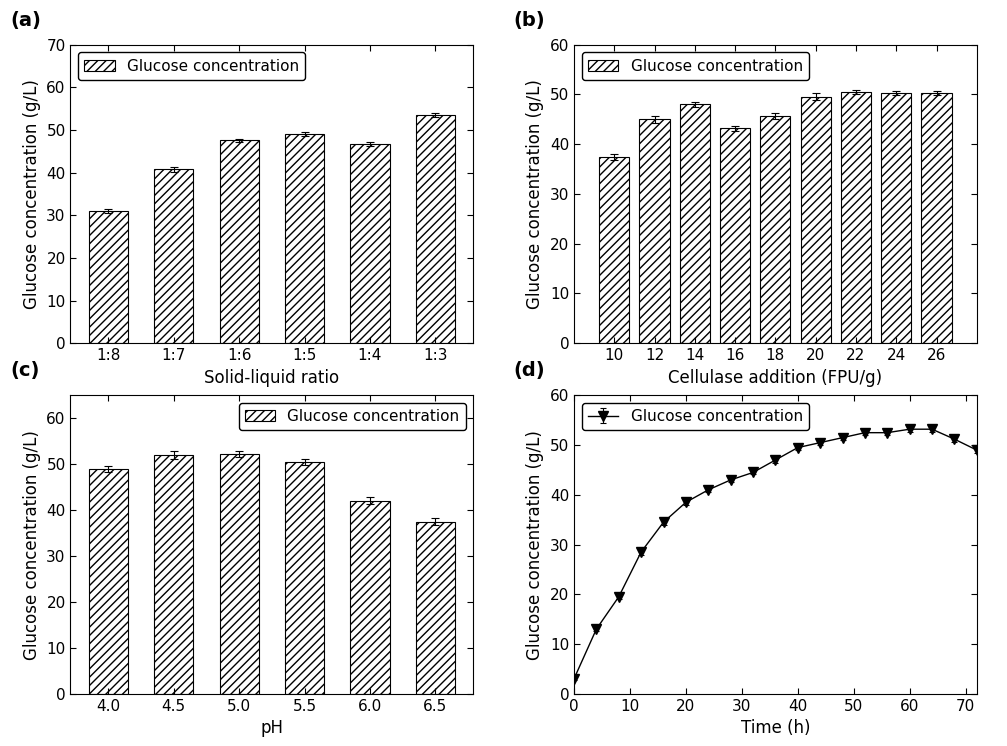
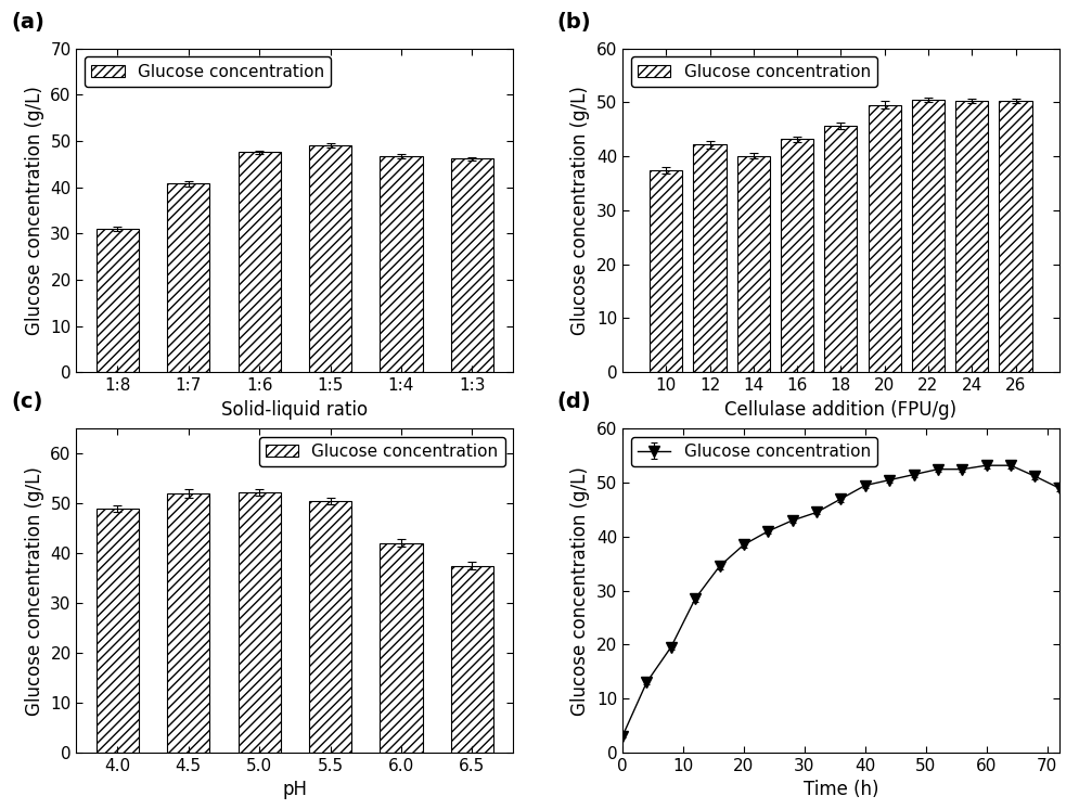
1:3: 53.5 -> 46.2
12: 45.0 -> 42.2
14: 48.0 -> 40.1
